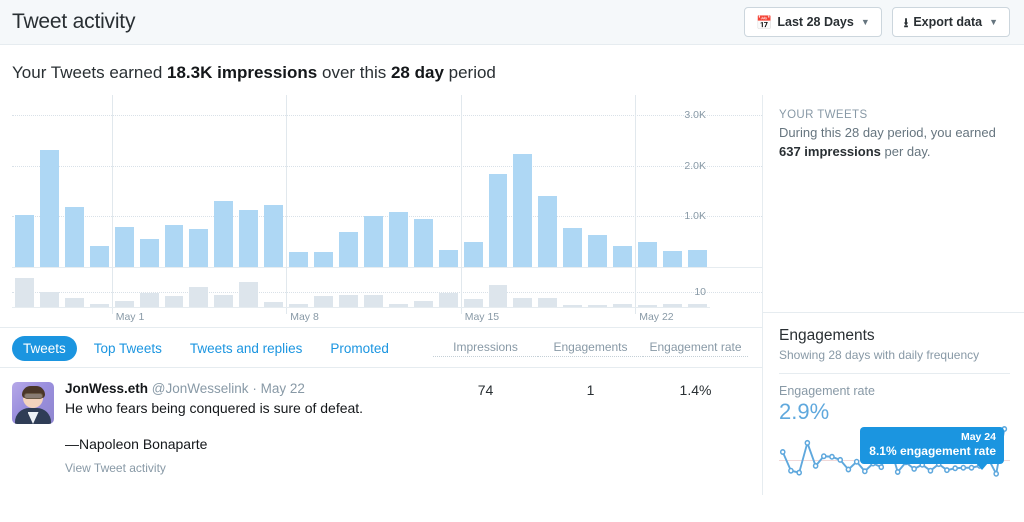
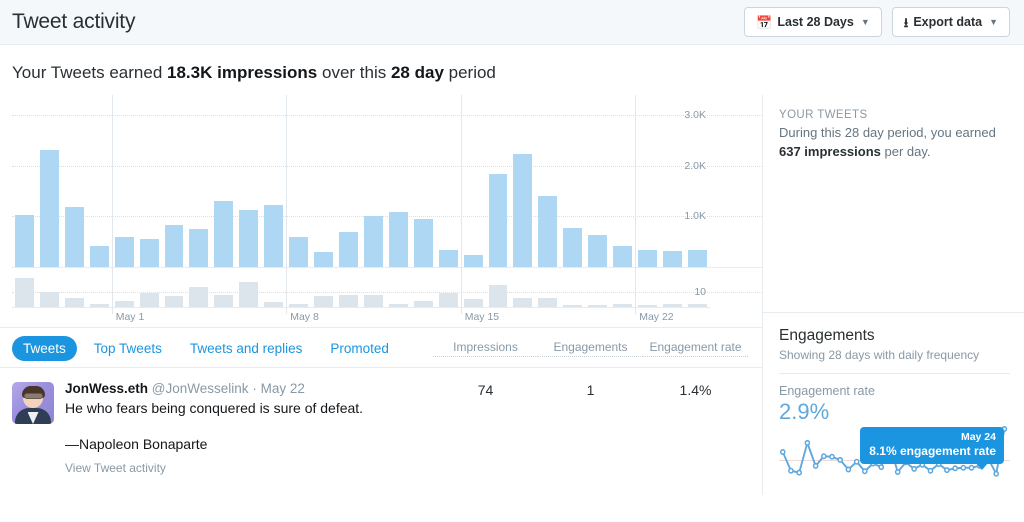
Impressions/May 1: 0.8K -> 0.6K
Impressions/May 8: 0.3K -> 0.6K
Impressions/May 15: 0.5K -> 0.2K
Impressions/May 22: 0.5K -> 0.3K
